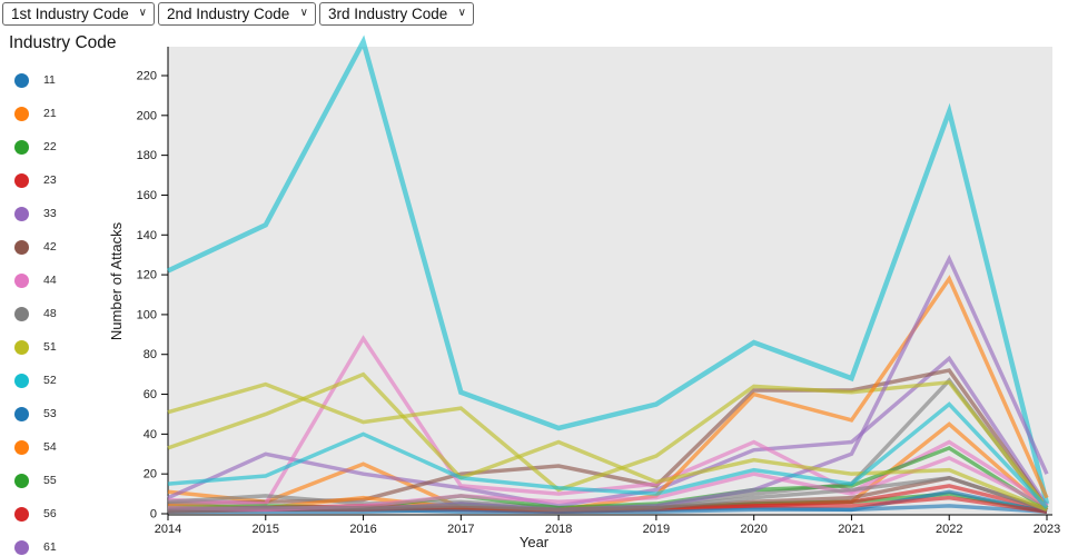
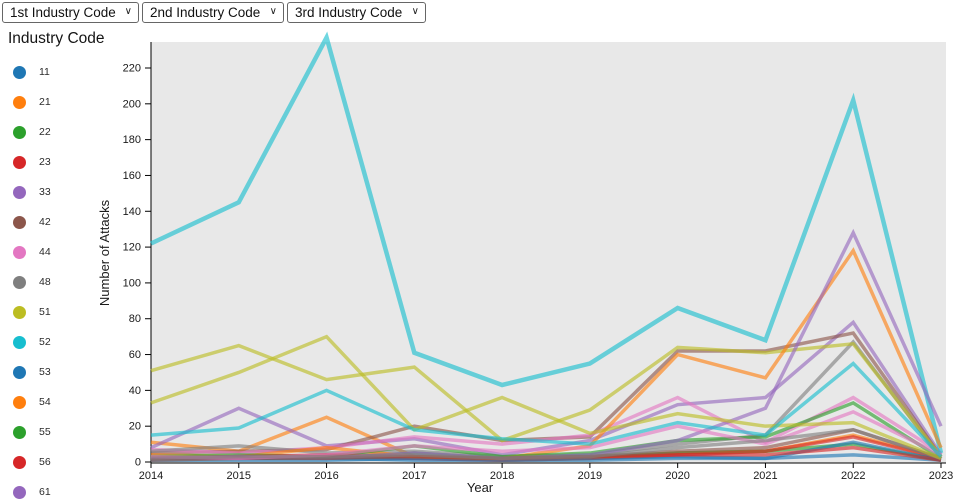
33/2016: 20 -> 9
44/2016: 88 -> 8
42/2018: 24 -> 12
21/2022: 45 -> 15
